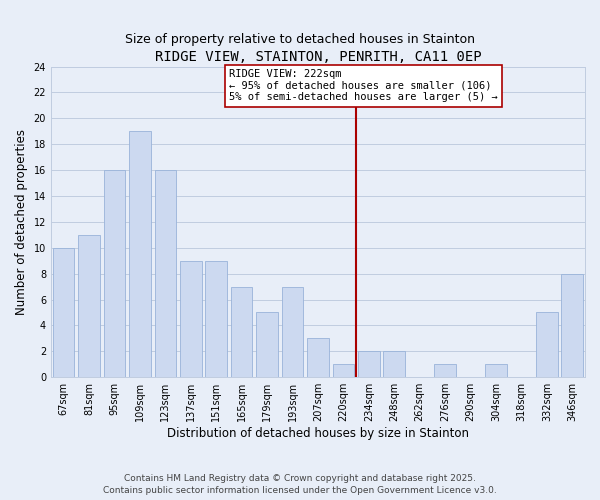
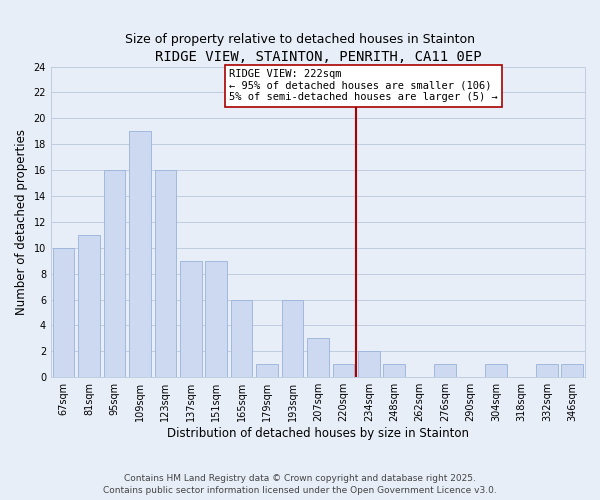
165sqm: 7 -> 6
179sqm: 5 -> 1
193sqm: 7 -> 6
248sqm: 2 -> 1
332sqm: 5 -> 1
346sqm: 8 -> 1
